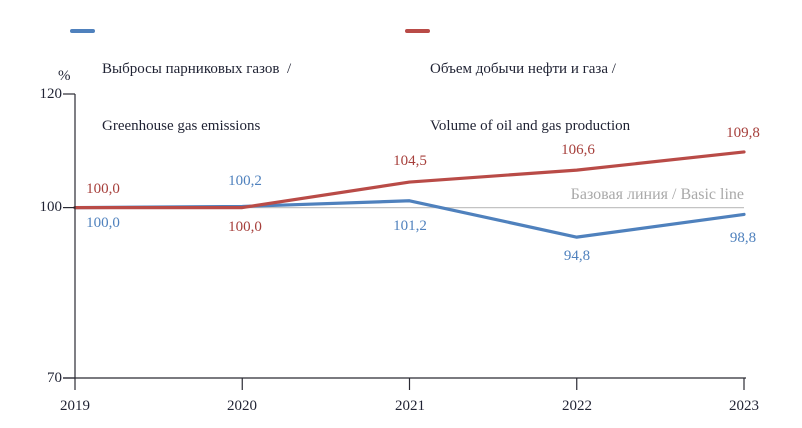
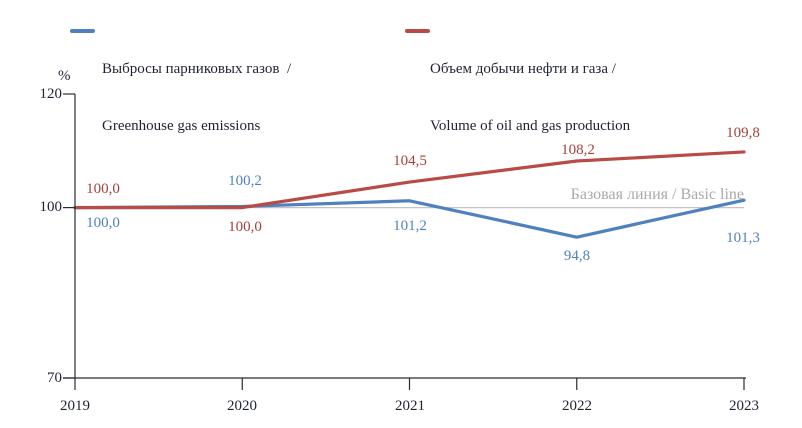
Объем добычи нефти и газа / Volume of oil and gas production/2022: 106,6 -> 108,2
Выбросы парниковых газов / Greenhouse gas emissions/2023: 98,8 -> 101,3
